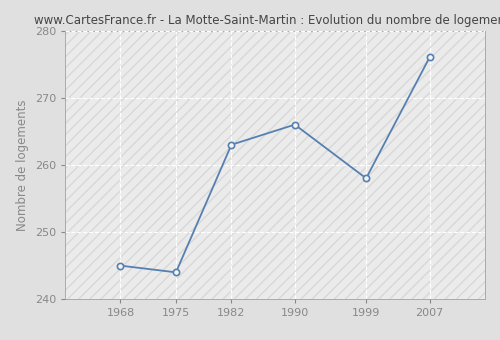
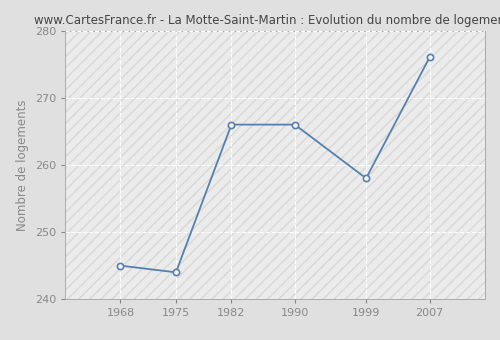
1982: 263 -> 266
